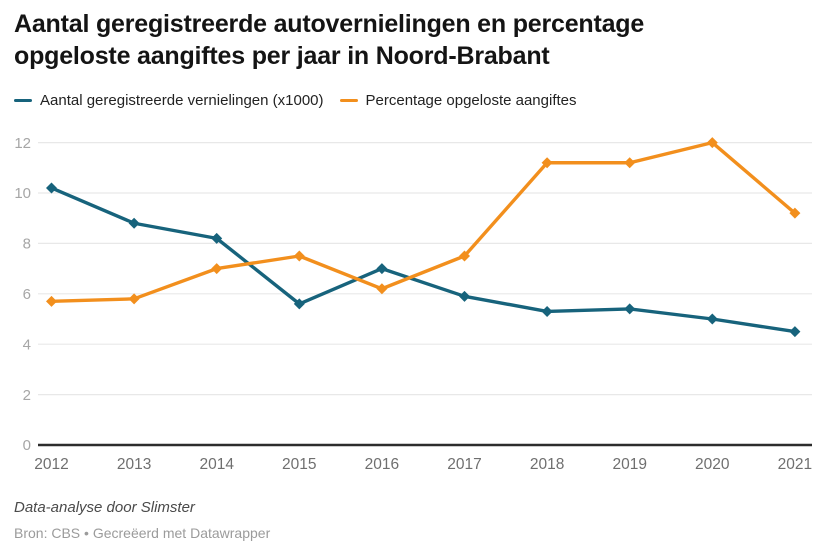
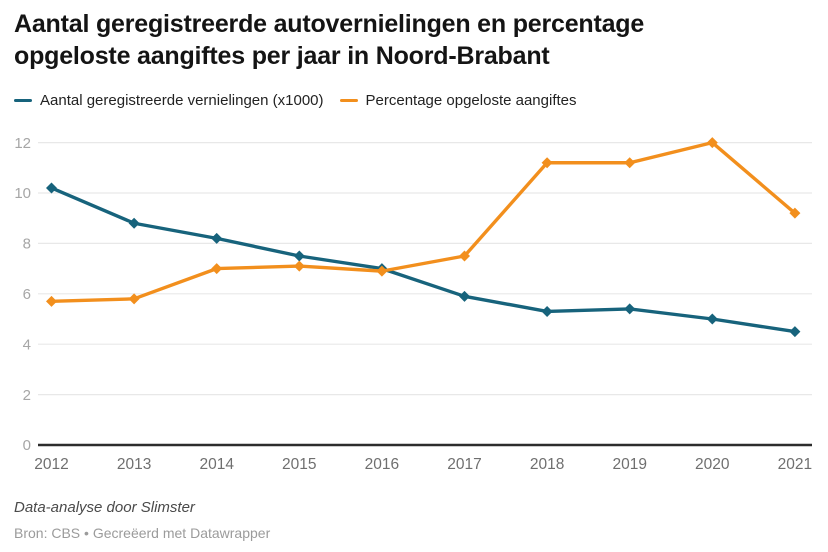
Aantal geregistreerde vernielingen (x1000)/2015: 5.6 -> 7.5
Percentage opgeloste aangiftes/2015: 7.5 -> 7.1
Percentage opgeloste aangiftes/2016: 6.2 -> 6.9
